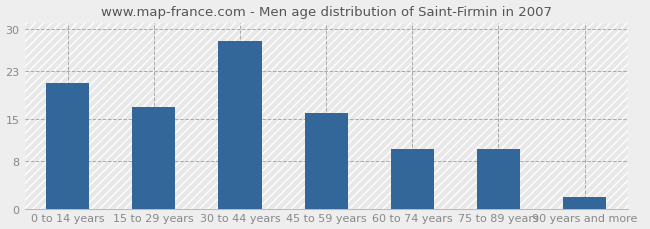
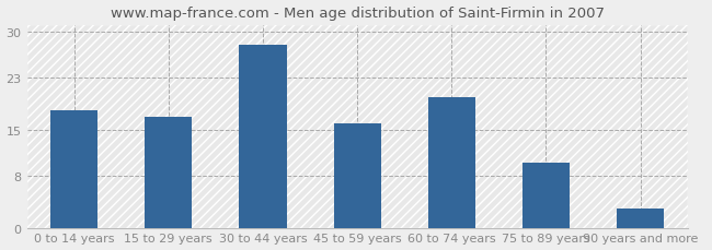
0 to 14 years: 21 -> 18
60 to 74 years: 10 -> 20
90 years and more: 2 -> 3
